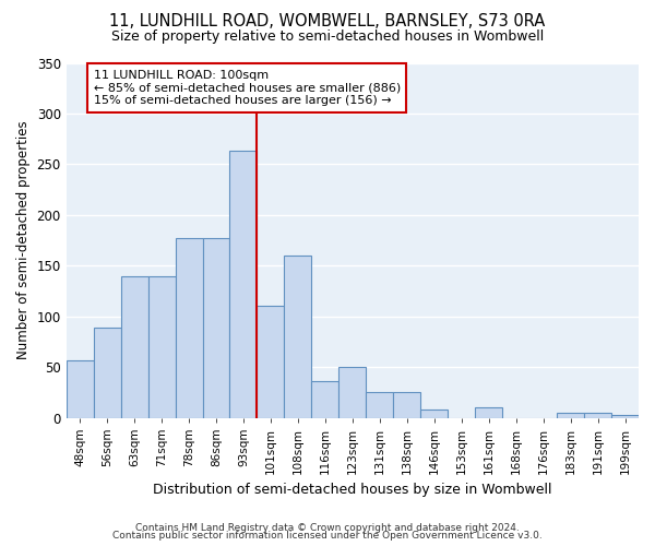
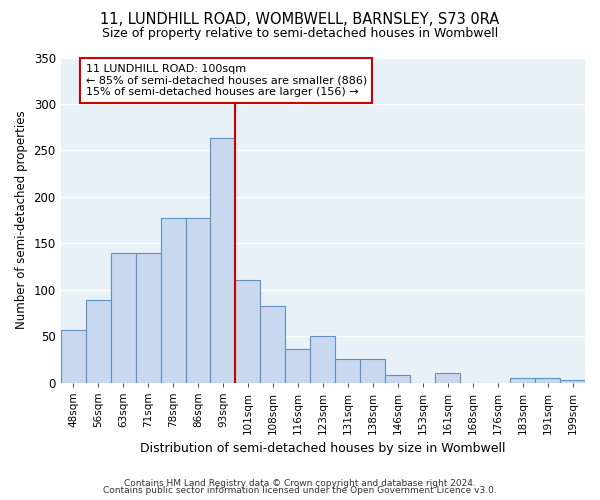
108sqm: 160 -> 82
